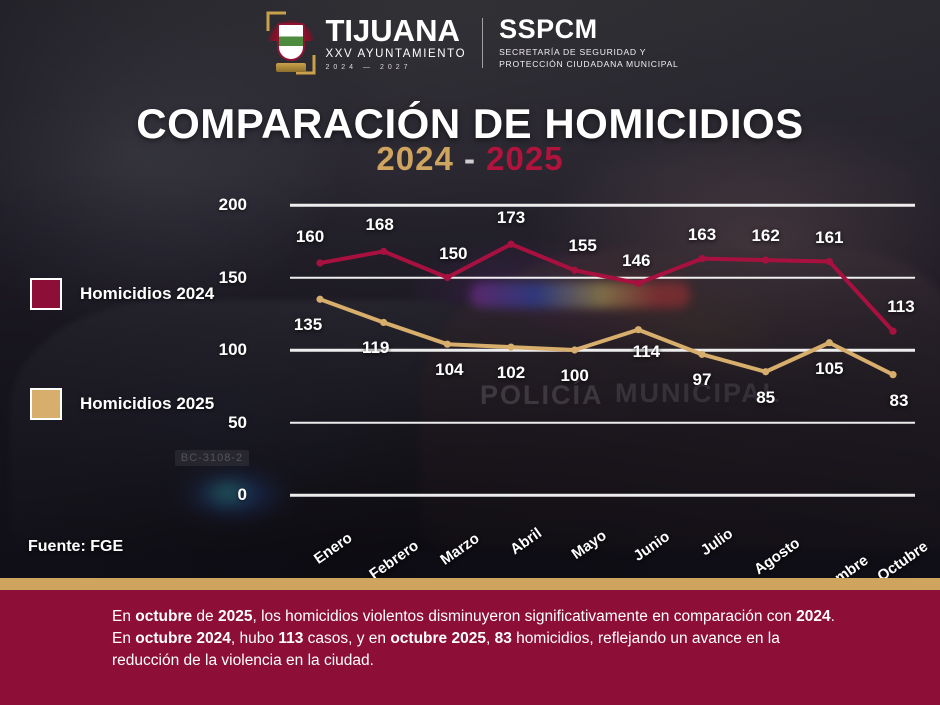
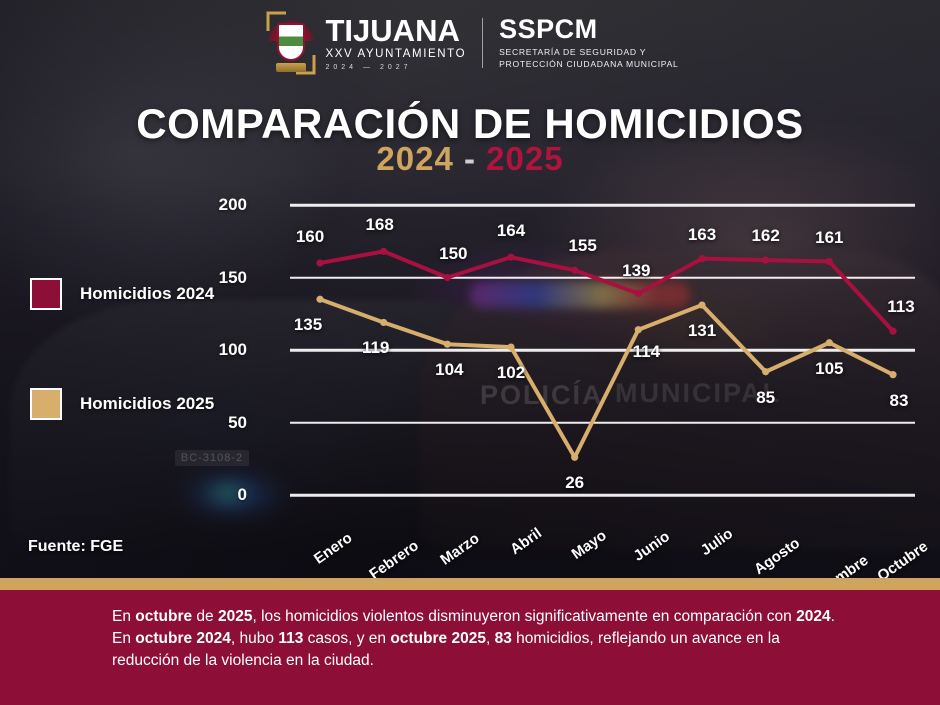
Homicidios 2024/Abril: 173 -> 164
Homicidios 2025/Mayo: 100 -> 26
Homicidios 2024/Junio: 146 -> 139
Homicidios 2025/Julio: 97 -> 131
